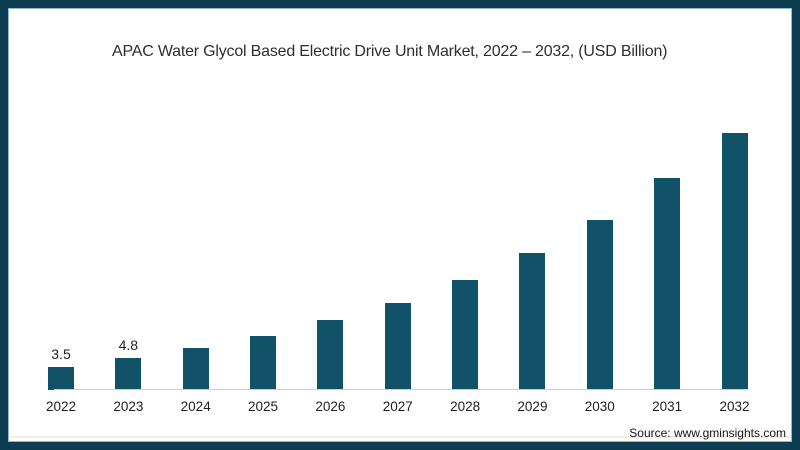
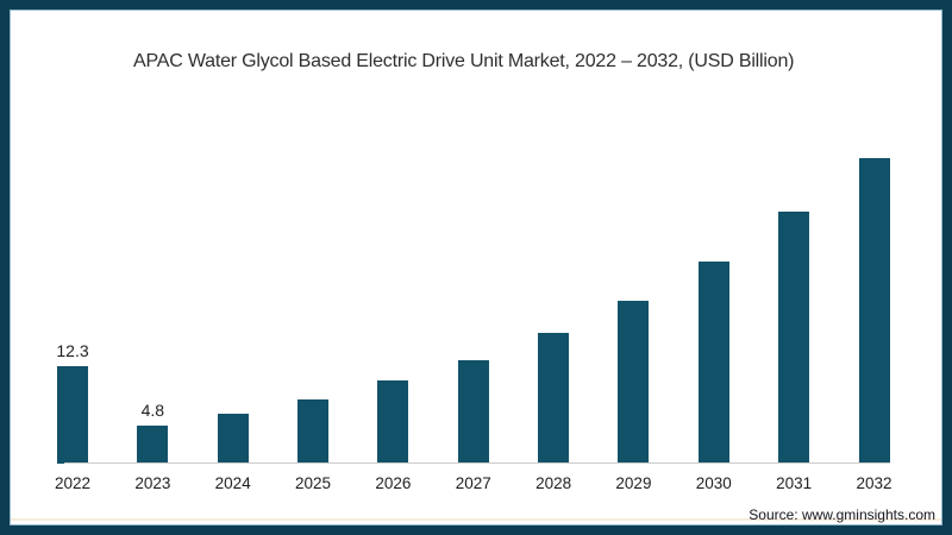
2022: 3.5 -> 12.3
